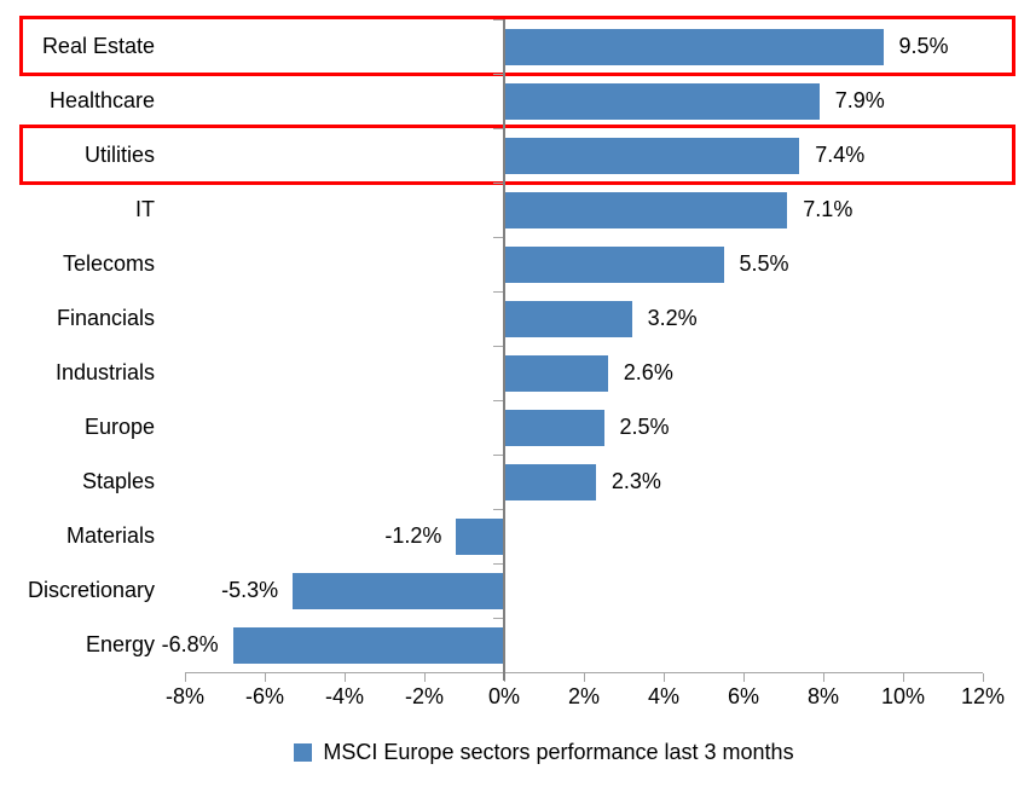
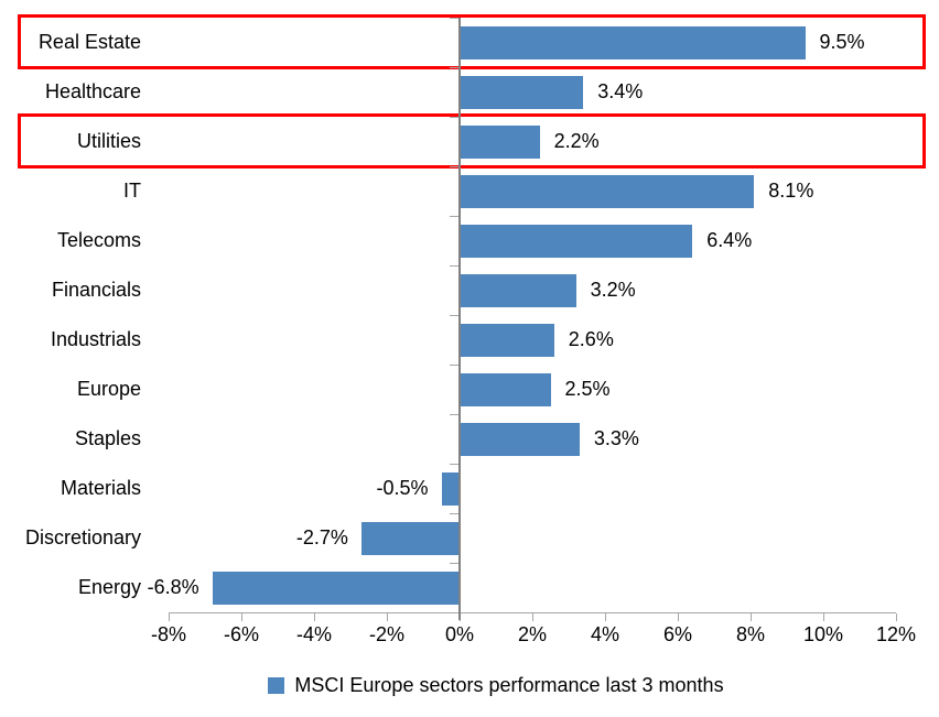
Healthcare: 7.9% -> 3.4%
Utilities: 7.4% -> 2.2%
IT: 7.1% -> 8.1%
Telecoms: 5.5% -> 6.4%
Staples: 2.3% -> 3.3%
Materials: -1.2% -> -0.5%
Discretionary: -5.3% -> -2.7%
